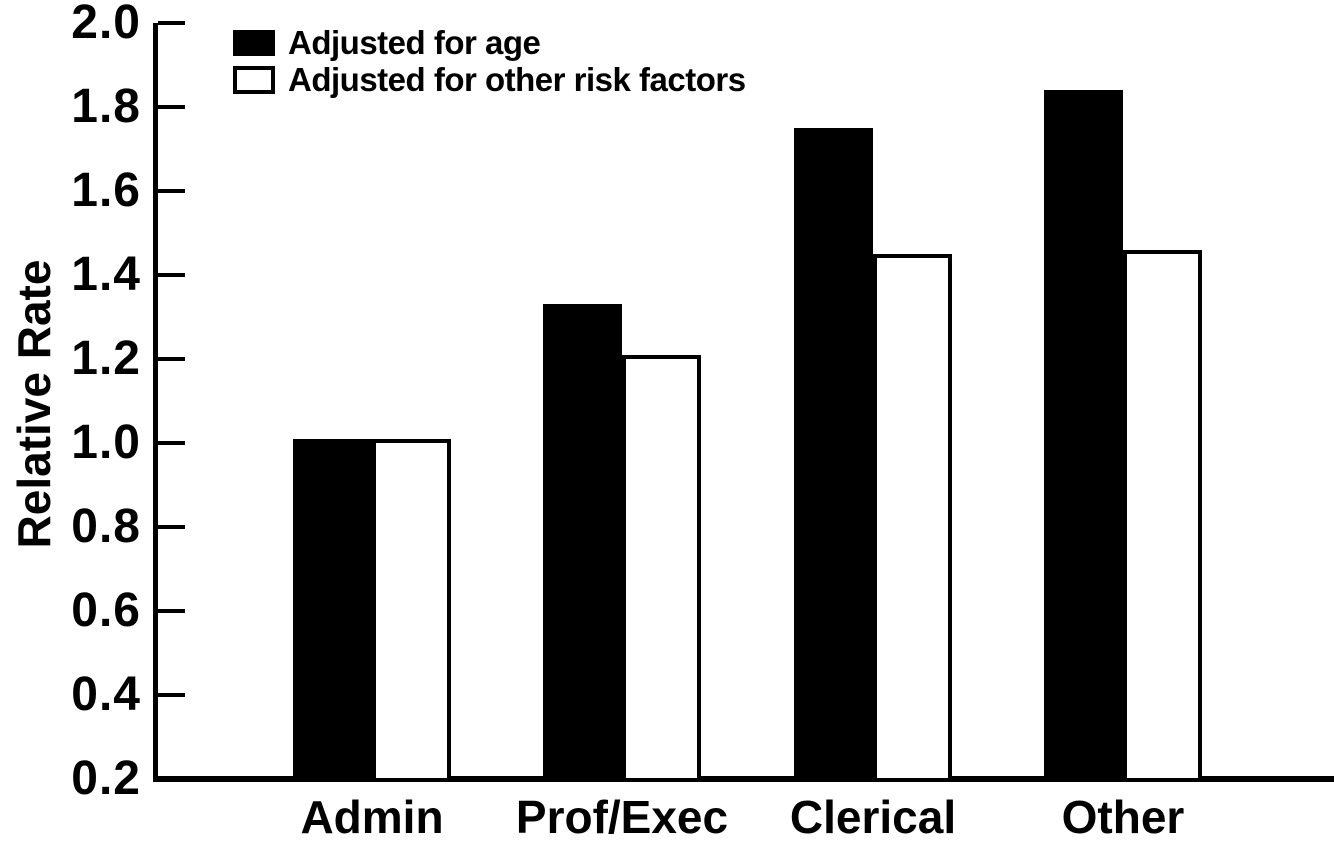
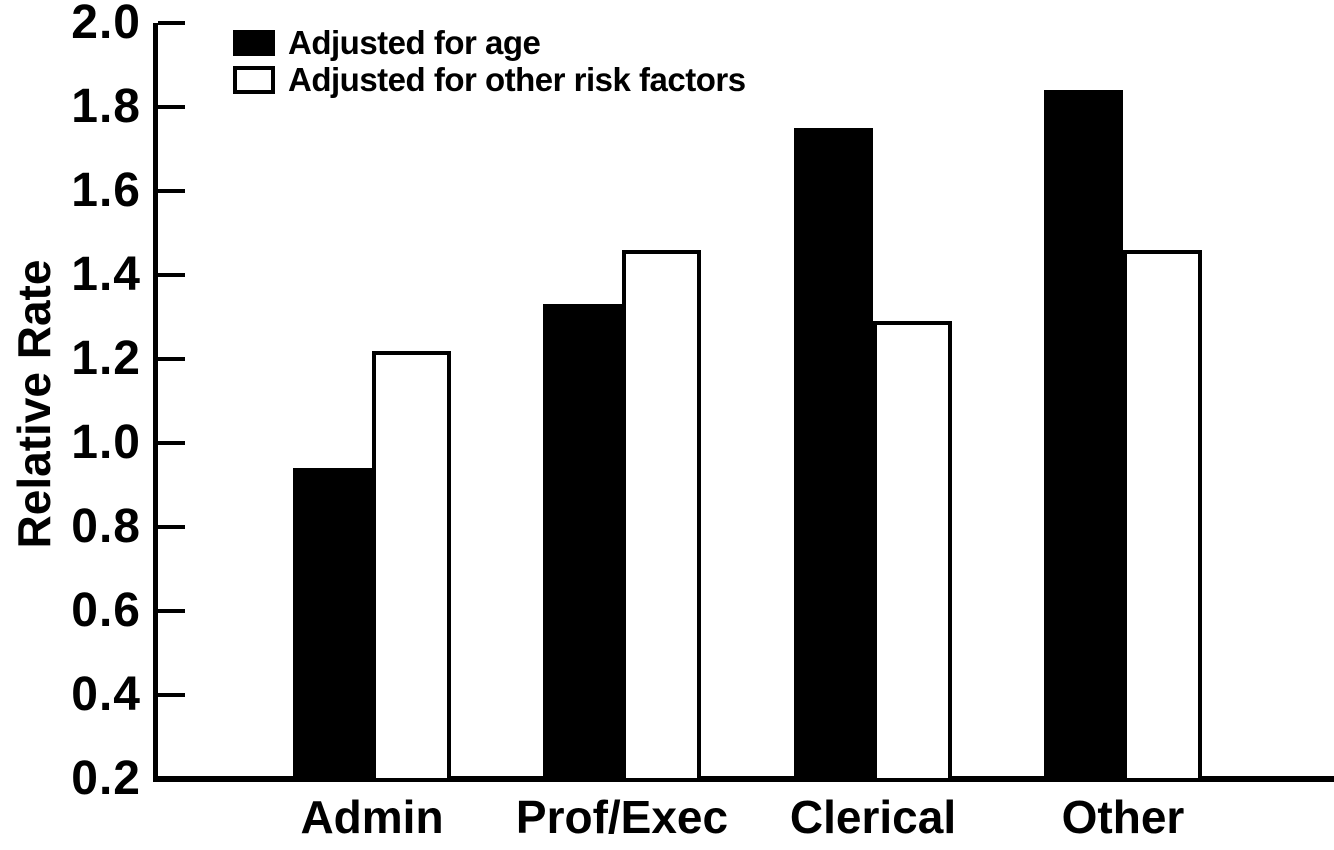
Adjusted for age/Admin: 1.01 -> 0.94
Adjusted for other risk factors/Admin: 1.01 -> 1.22
Adjusted for other risk factors/Prof/Exec: 1.21 -> 1.46
Adjusted for other risk factors/Clerical: 1.45 -> 1.29
